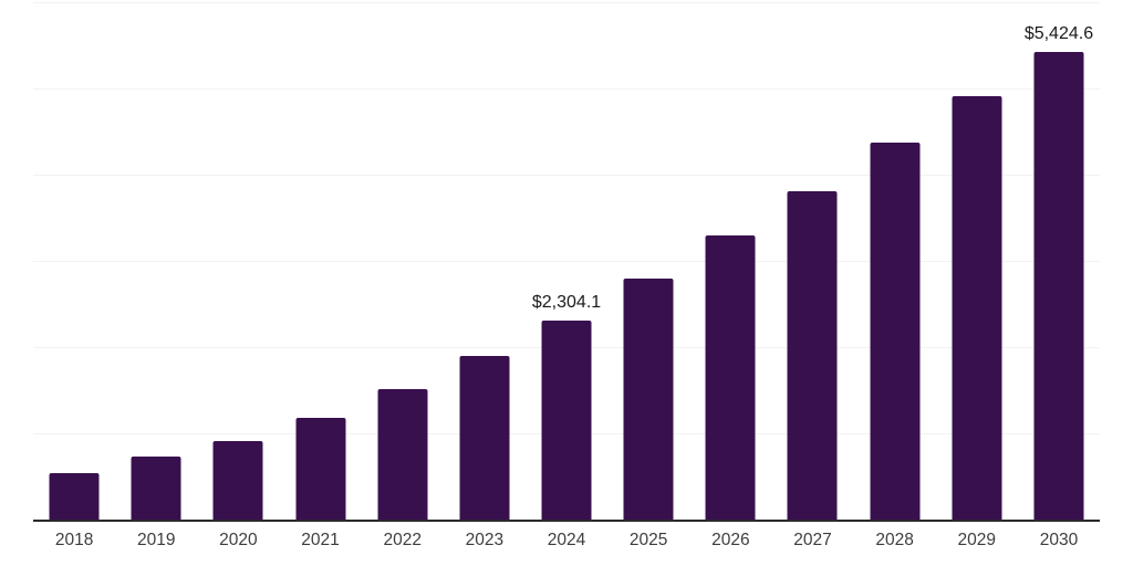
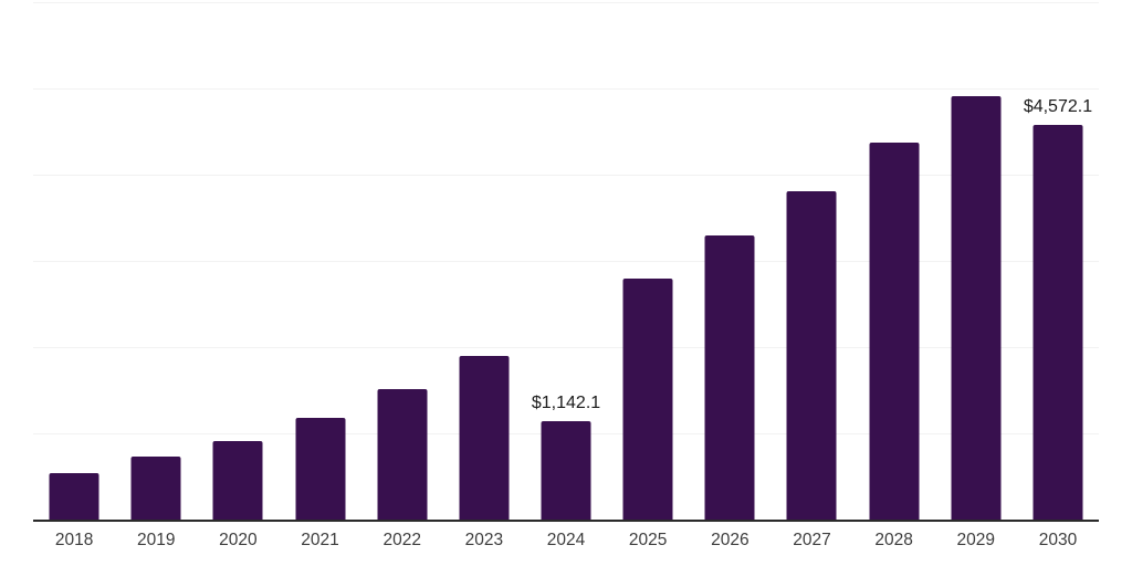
2024: $2,304.1 -> $1,142.1
2030: $5,424.6 -> $4,572.1
